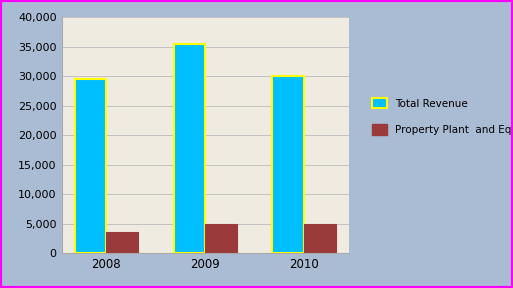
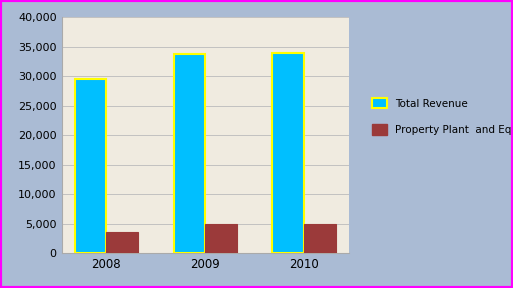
Total Revenue/2009: 35,400 -> 33,700
Total Revenue/2010: 30,000 -> 34,000
